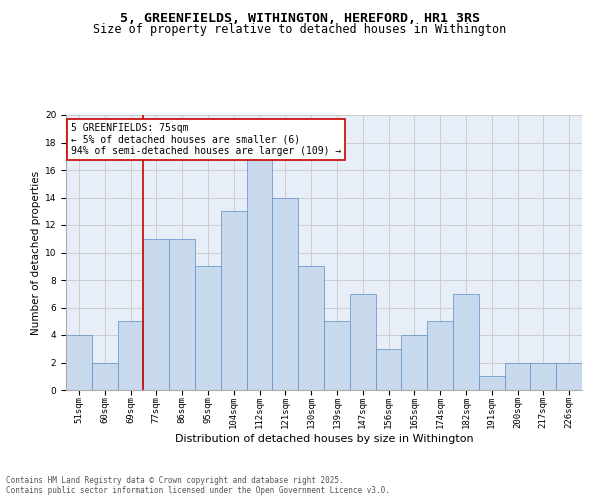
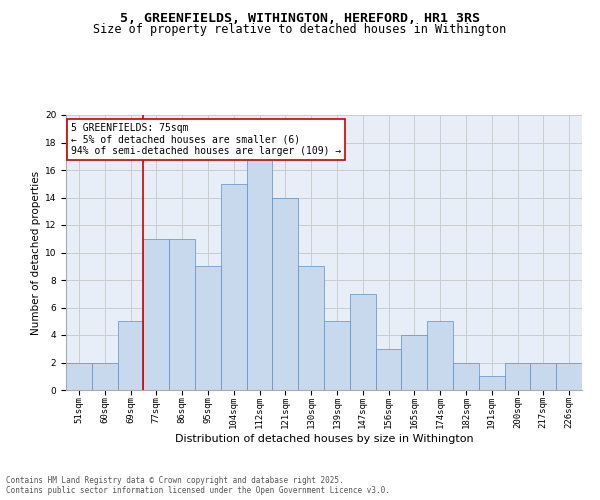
51sqm: 4 -> 2
104sqm: 13 -> 15
182sqm: 7 -> 2
